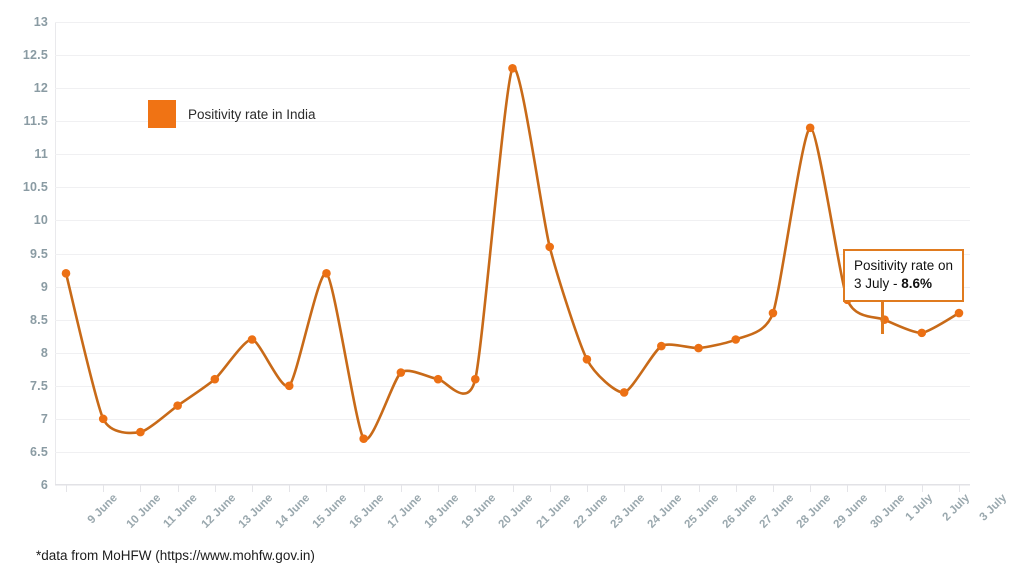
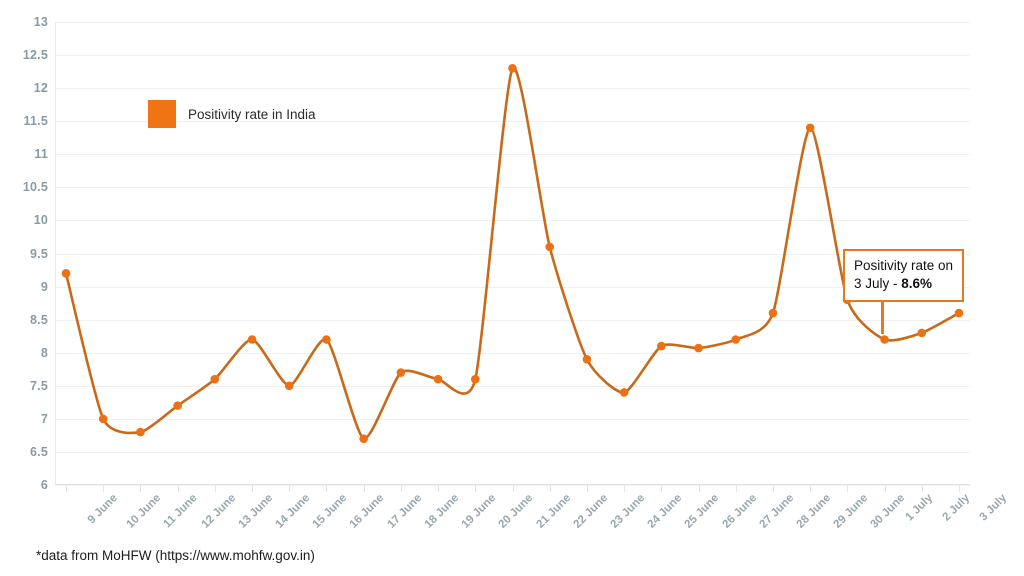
16 June: 9.2 -> 8.2
1 July: 8.5 -> 8.2
